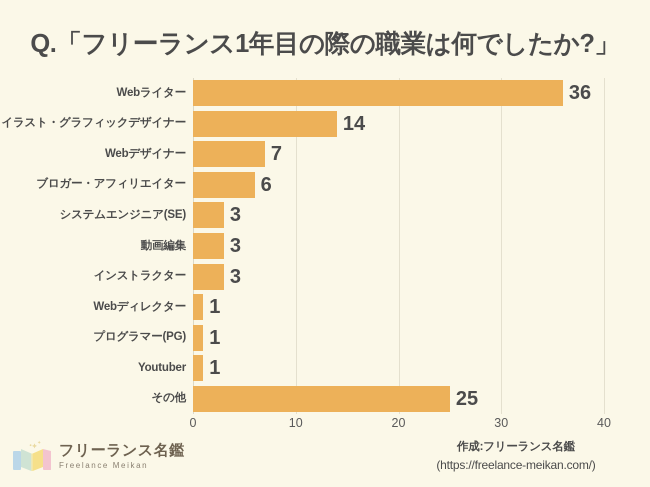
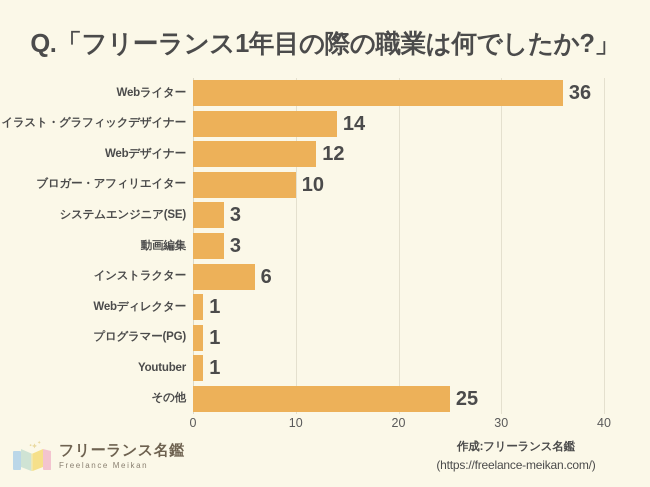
Webデザイナー: 7 -> 12
ブロガー・アフィリエイター: 6 -> 10
インストラクター: 3 -> 6
